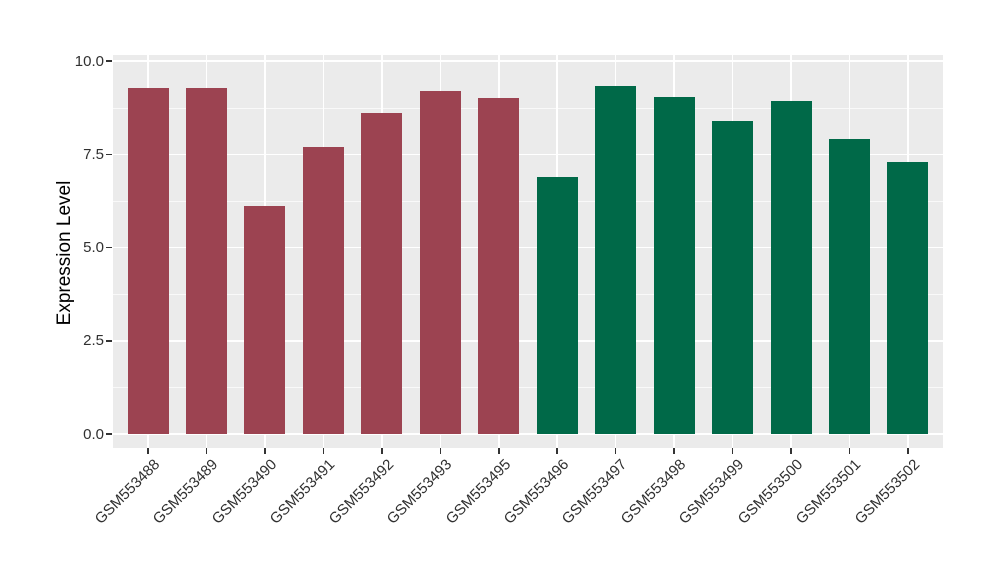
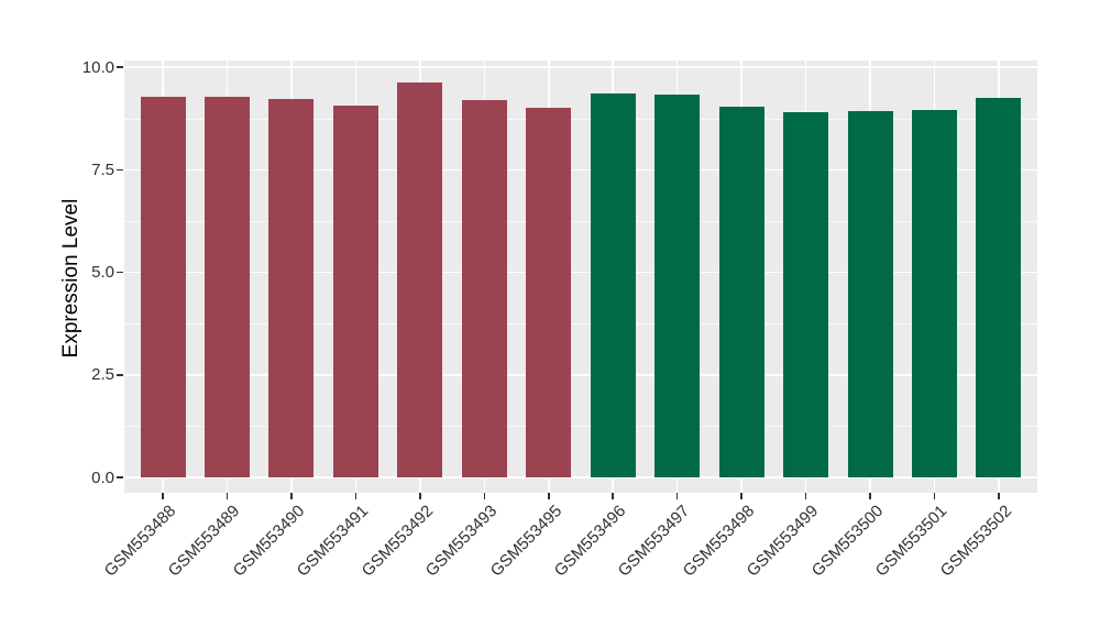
GSM553490: 6.1 -> 9.2
GSM553491: 7.7 -> 9.1
GSM553492: 8.6 -> 9.6
GSM553496: 6.9 -> 9.4
GSM553499: 8.4 -> 8.9
GSM553501: 7.9 -> 9.0
GSM553502: 7.3 -> 9.2
